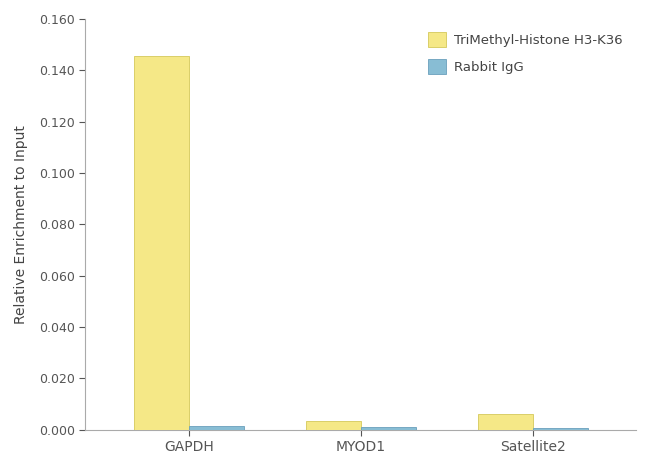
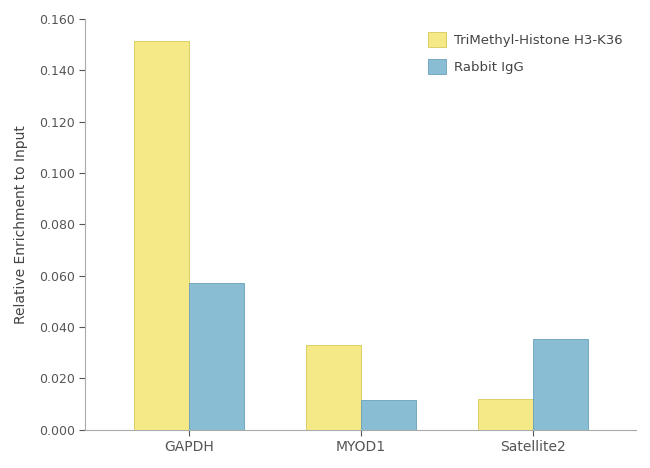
TriMethyl-Histone H3-K36/GAPDH: 0.1455 -> 0.1515
Rabbit IgG/GAPDH: 0.0013 -> 0.0570
TriMethyl-Histone H3-K36/MYOD1: 0.0035 -> 0.0330
Rabbit IgG/MYOD1: 0.0011 -> 0.0115
TriMethyl-Histone H3-K36/Satellite2: 0.0063 -> 0.0120
Rabbit IgG/Satellite2: 0.0007 -> 0.0355
